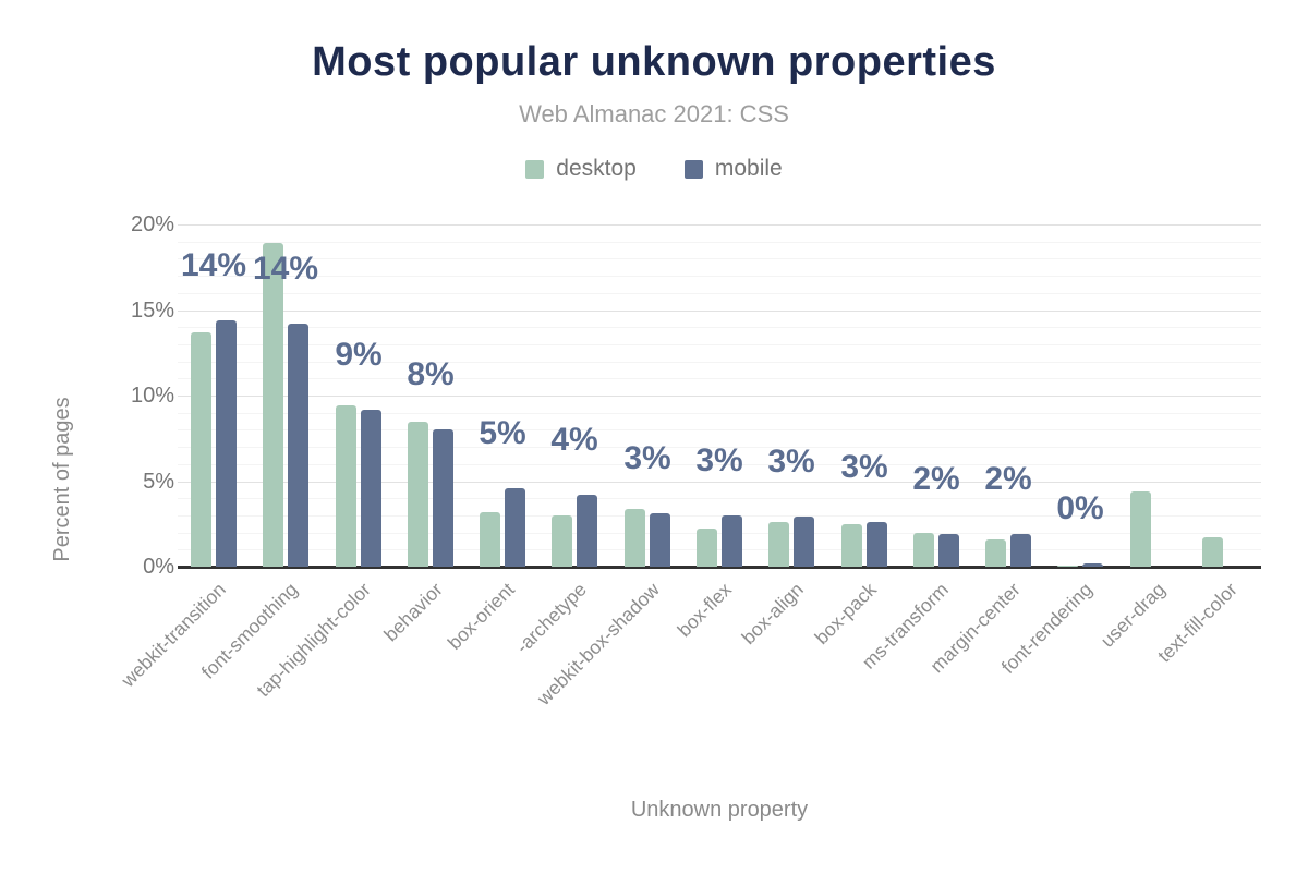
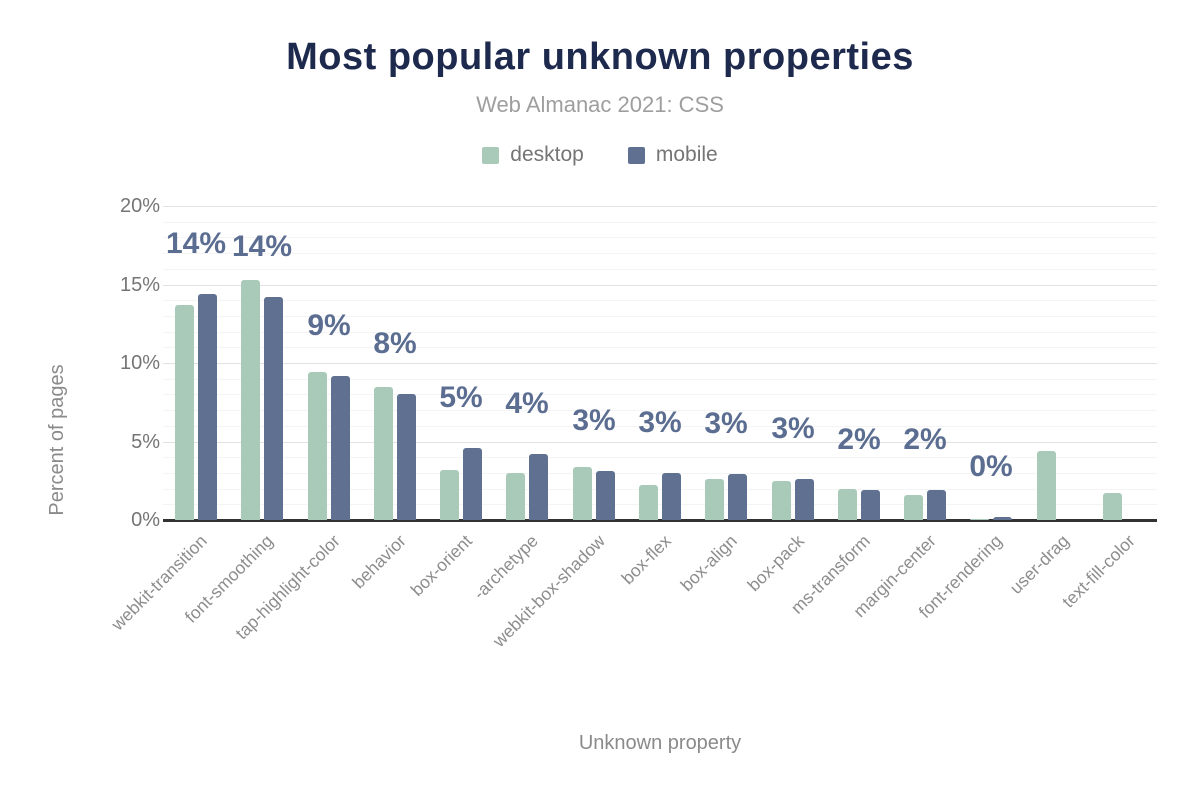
desktop/font-smoothing: 18.9% -> 15.3%
